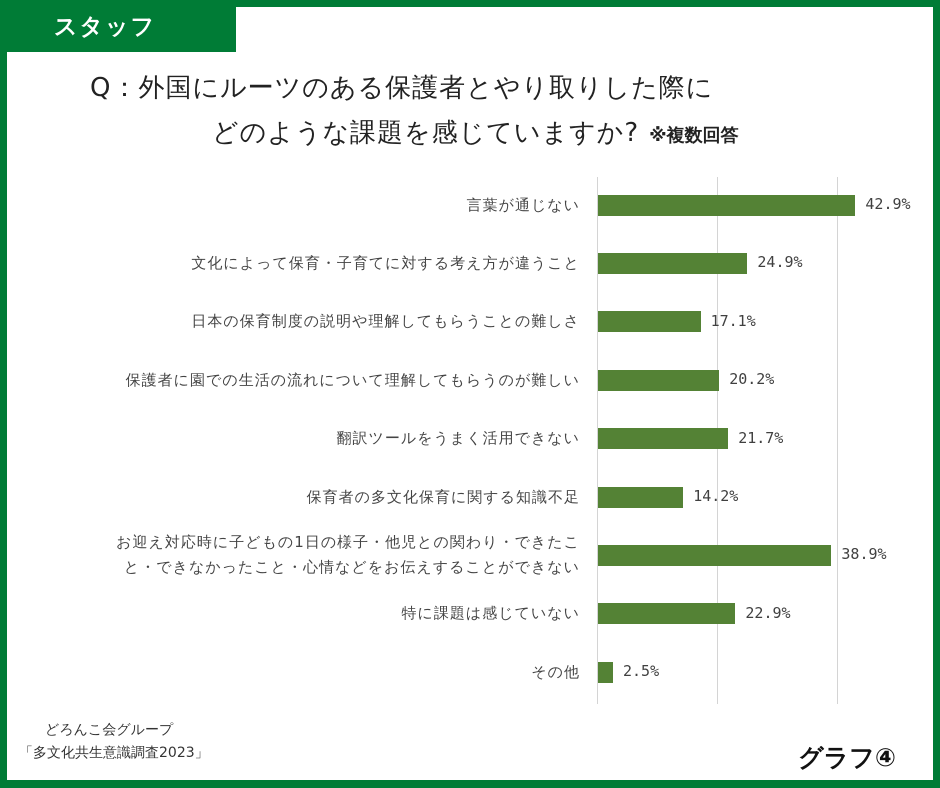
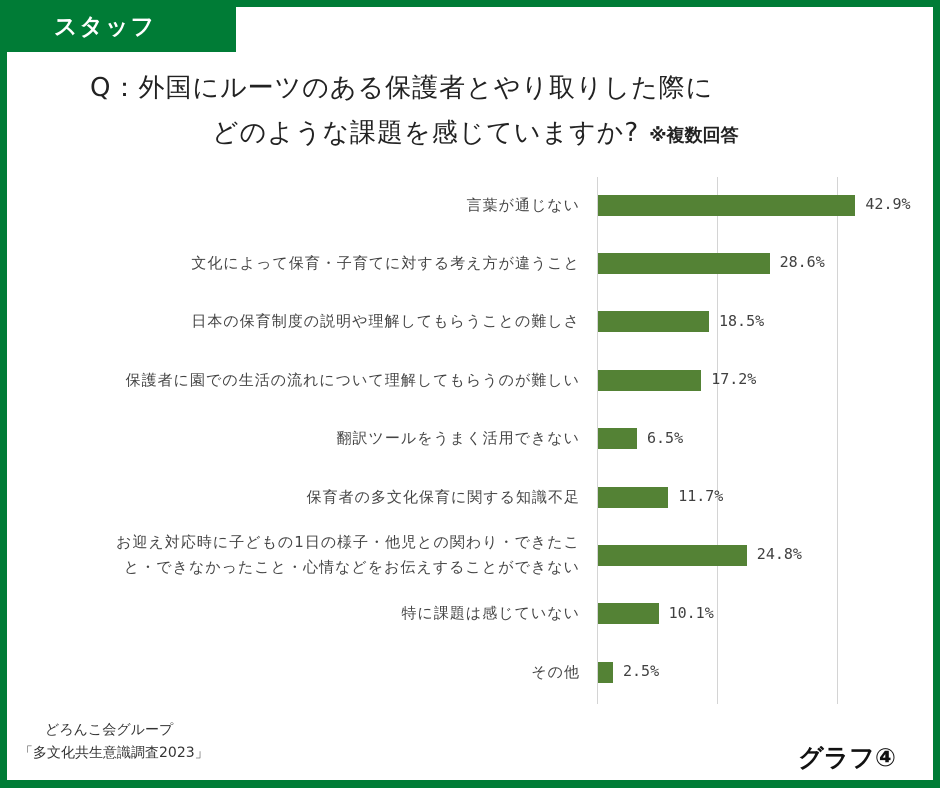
文化によって保育・子育てに対する考え方が違うこと: 24.9% -> 28.6%
日本の保育制度の説明や理解してもらうことの難しさ: 17.1% -> 18.5%
保護者に園での生活の流れについて理解してもらうのが難しい: 20.2% -> 17.2%
翻訳ツールをうまく活用できない: 21.7% -> 6.5%
保育者の多文化保育に関する知識不足: 14.2% -> 11.7%
お迎え対応時に子どもの1日の様子・他児との関わり・できたこと・できなかったこと・心情などをお伝えすることができない: 38.9% -> 24.8%
特に課題は感じていない: 22.9% -> 10.1%
